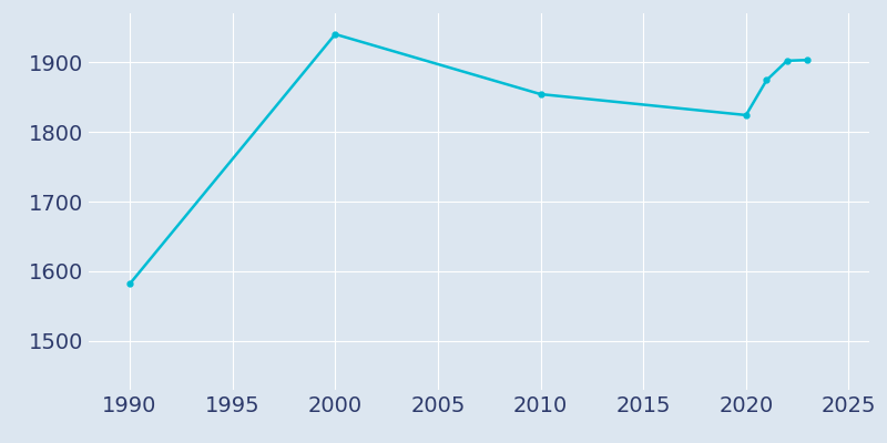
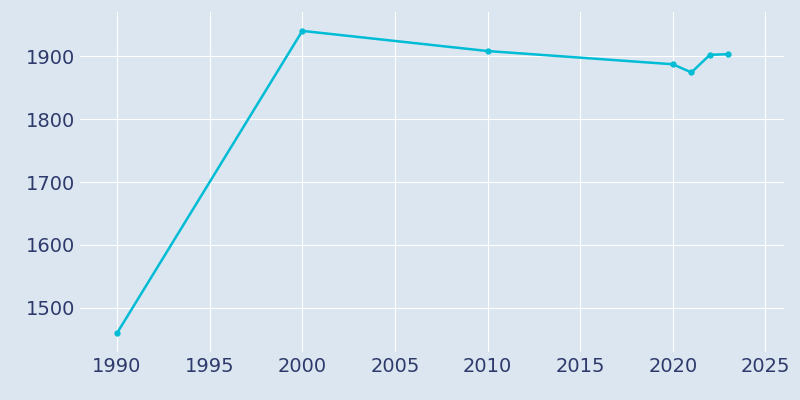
1990: 1582 -> 1460
2010: 1854 -> 1908
2020: 1824 -> 1887
